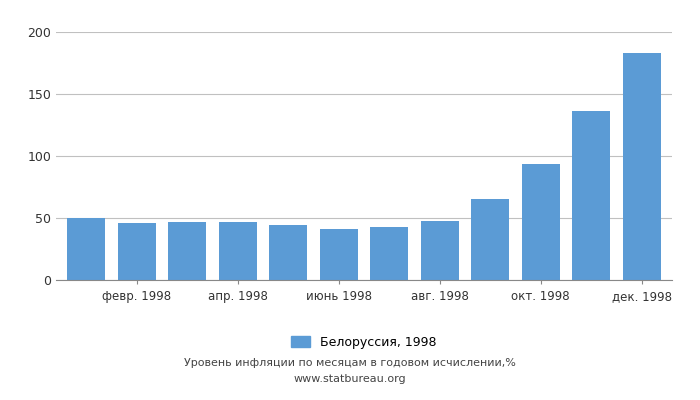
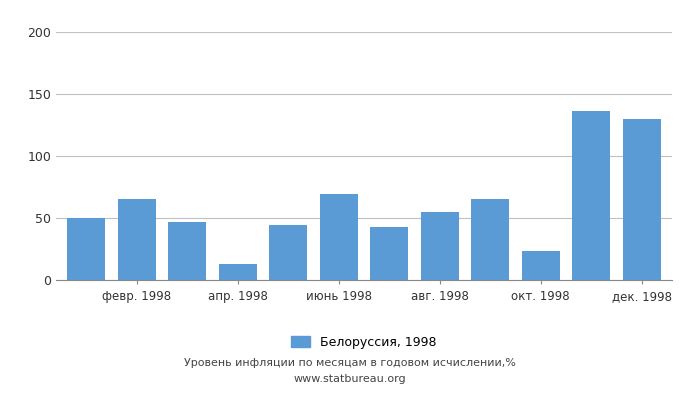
февр. 1998: 46 -> 65
апр. 1998: 46 -> 13
июнь 1998: 42 -> 69
авг. 1998: 48 -> 55
окт. 1998: 94 -> 23
дек. 1998: 183 -> 130
